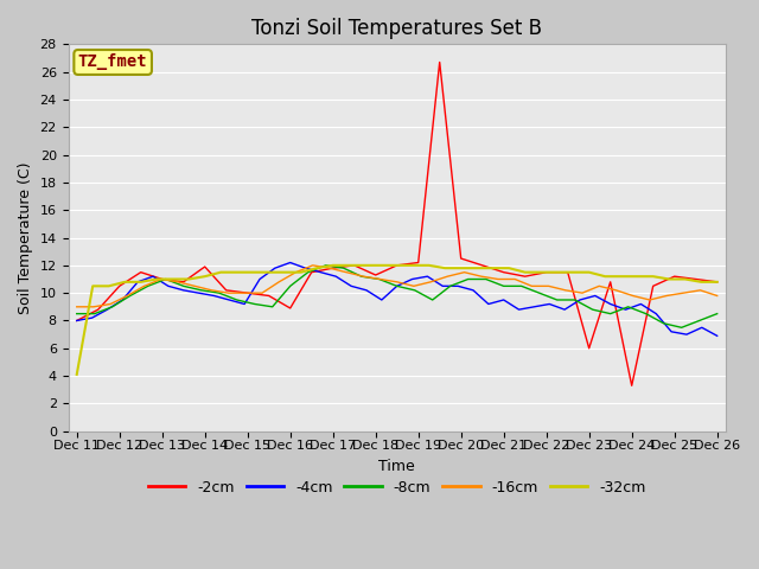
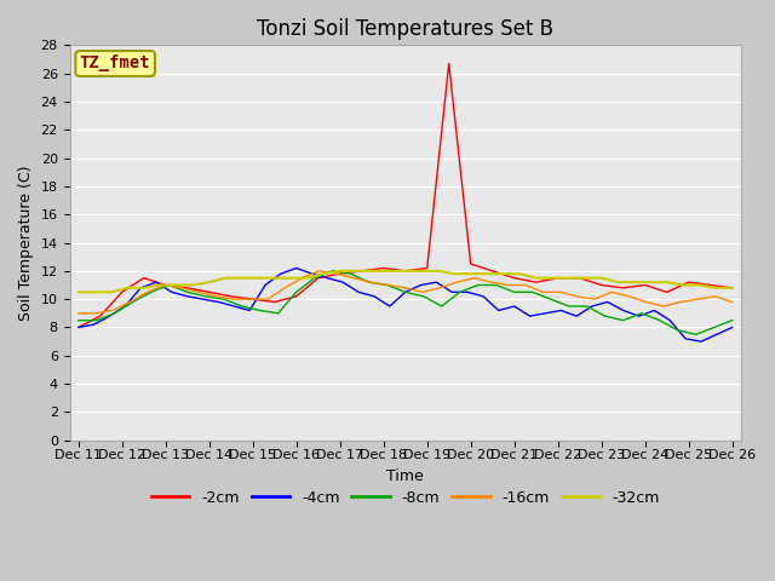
-32cm/Dec 11: 4.1 -> 10.5
-2cm/Dec 14: 11.9 -> 10.5
-2cm/Dec 16: 8.9 -> 10.2
-2cm/Dec 18: 11.3 -> 12.2
-2cm/Dec 23: 6.0 -> 11.0
-2cm/Dec 24: 3.3 -> 11.0
-4cm/Dec 26: 6.9 -> 8.0
